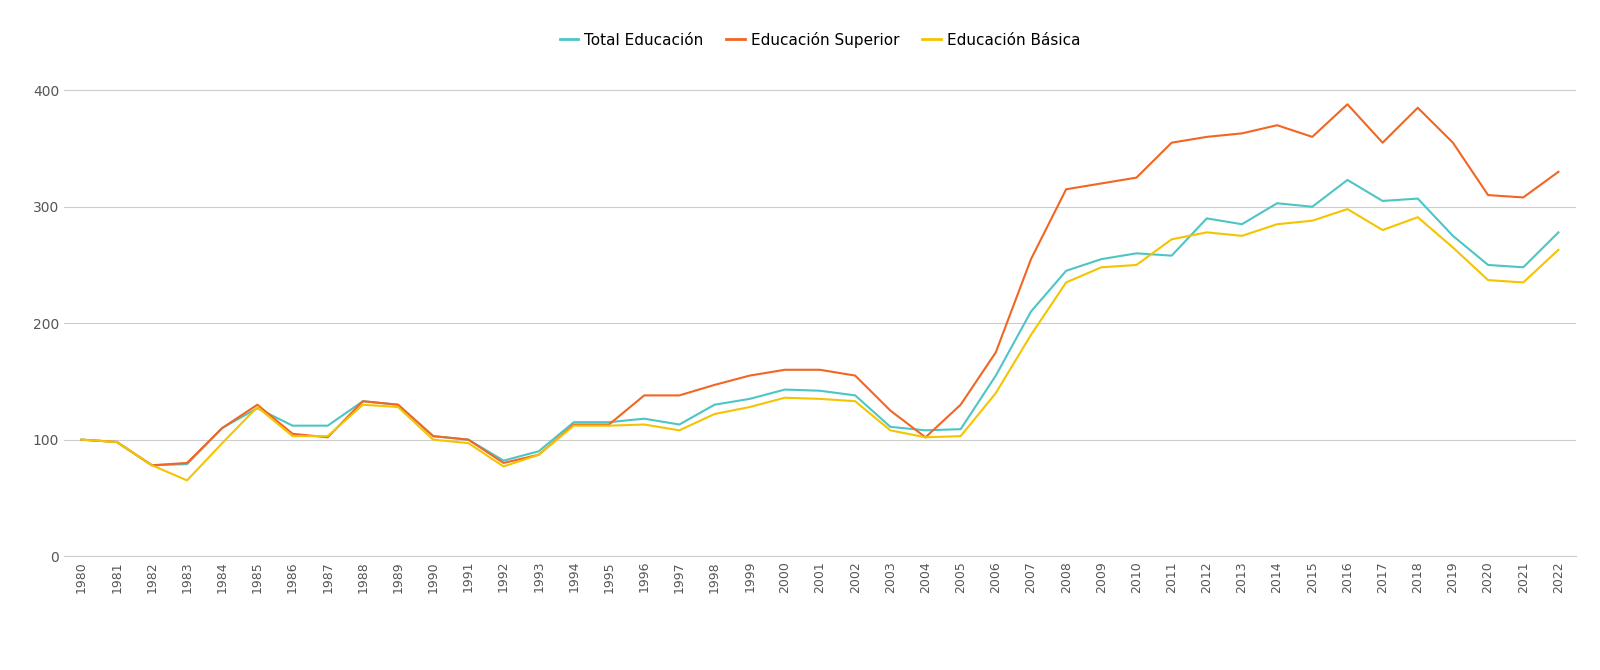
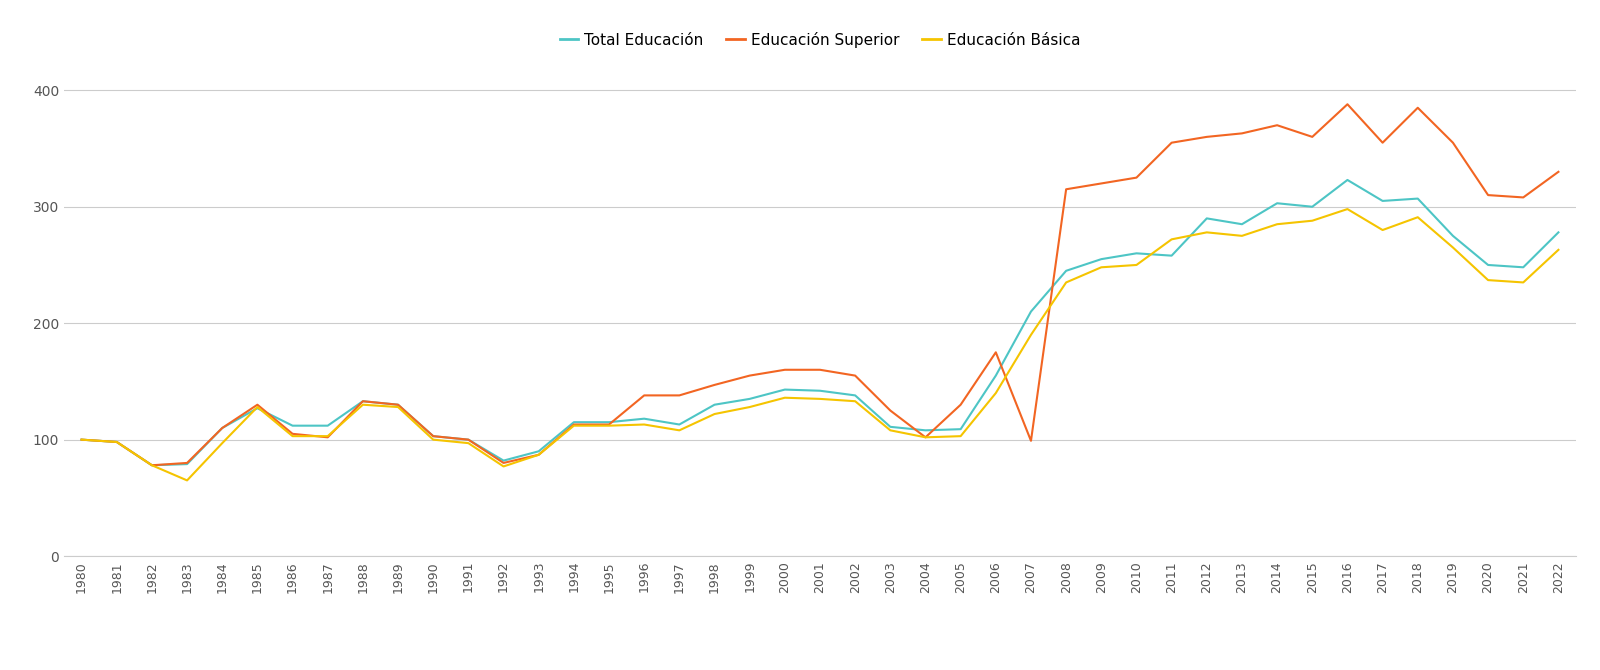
Educación Superior/2007: 255 -> 99
